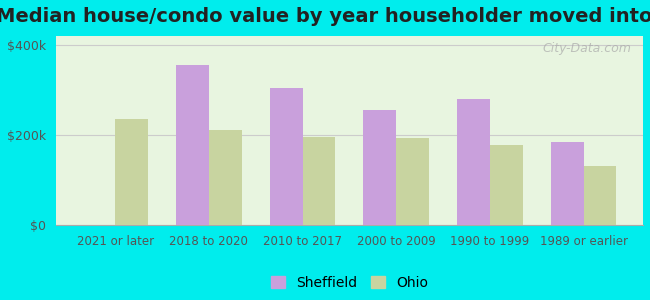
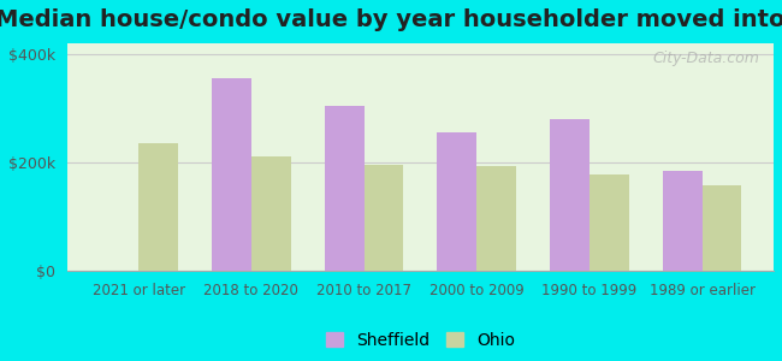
Ohio/1989 or earlier: $130k -> $158k
